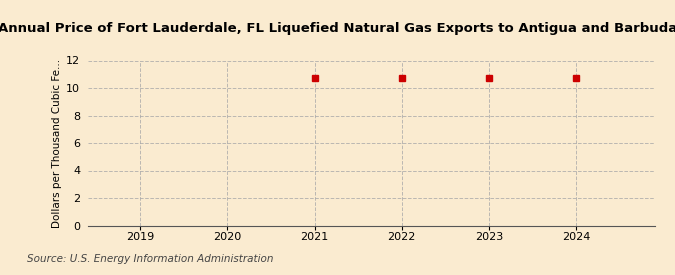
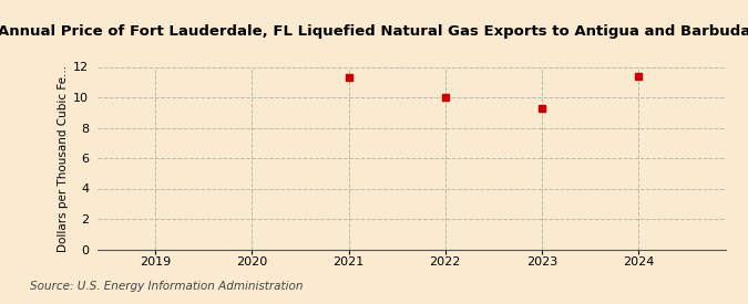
2021: 10.8 -> 11.3
2022: 10.8 -> 10.0
2023: 10.8 -> 9.3
2024: 10.8 -> 11.4
